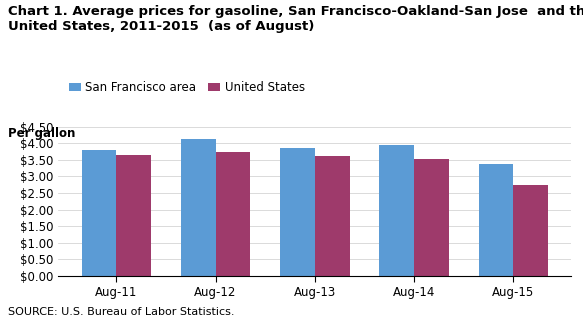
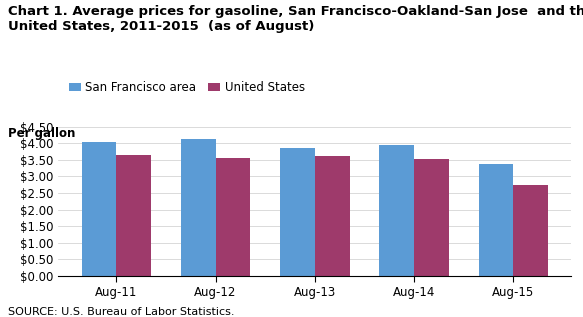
San Francisco area/Aug-11: $3.79 -> $4.05
United States/Aug-12: $3.74 -> $3.55
